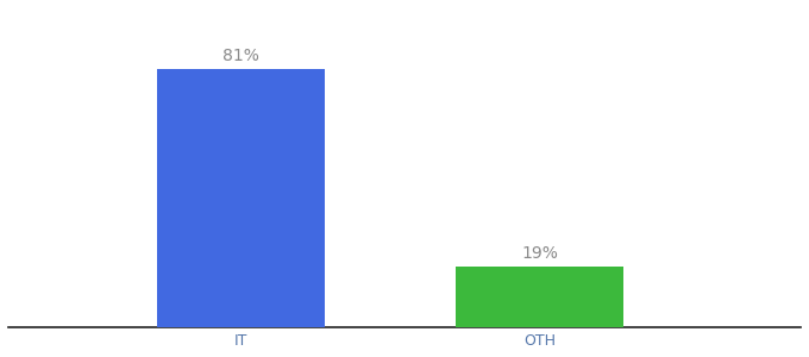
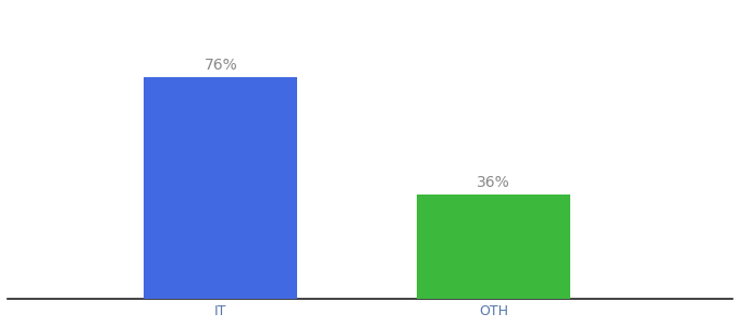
IT: 81% -> 76%
OTH: 19% -> 36%
